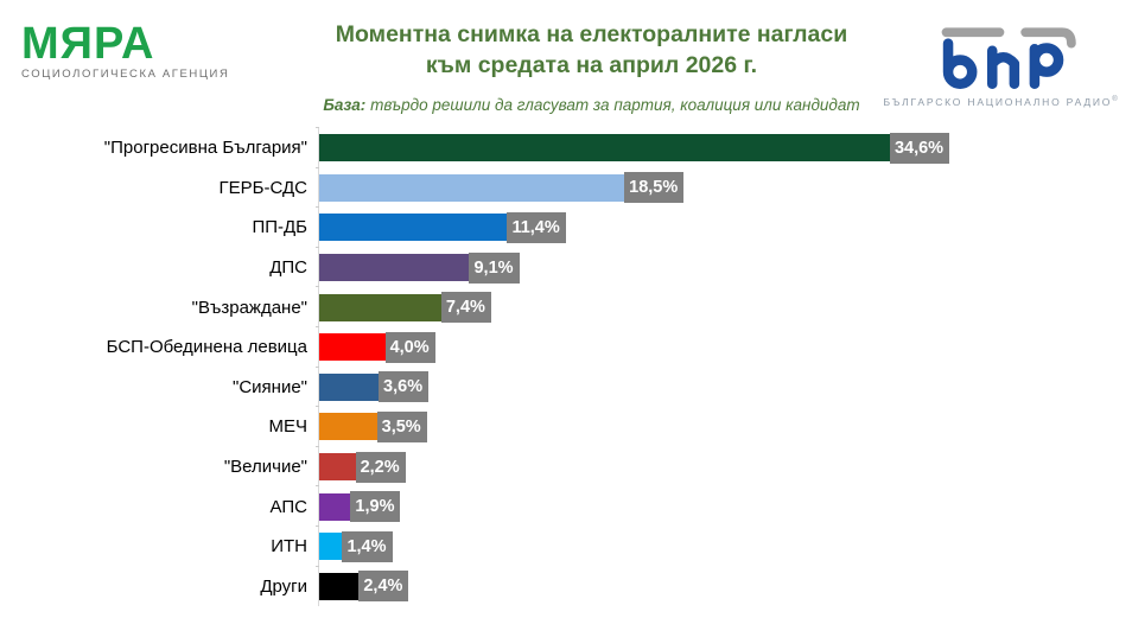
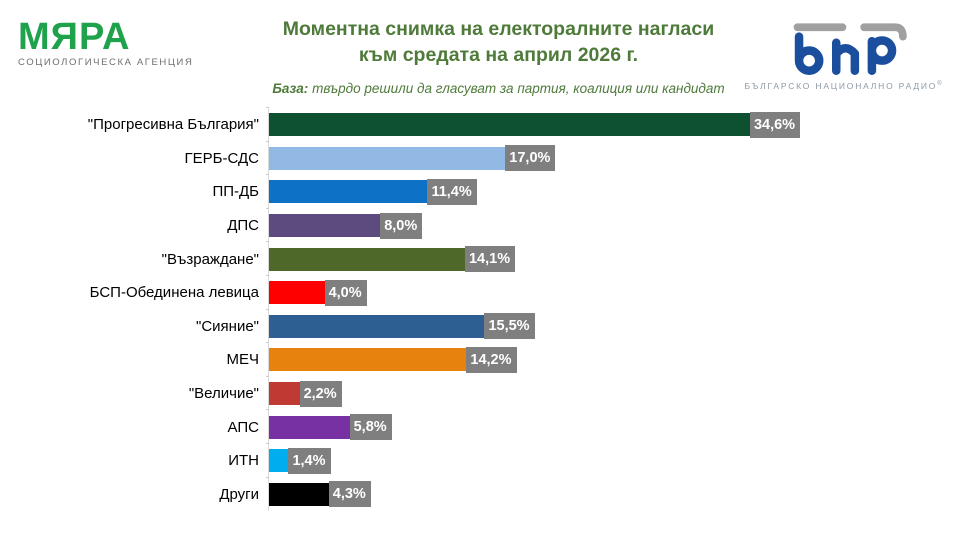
ГЕРБ-СДС: 18,5% -> 17,0%
ДПС: 9,1% -> 8,0%
"Възраждане": 7,4% -> 14,1%
"Сияние": 3,6% -> 15,5%
МЕЧ: 3,5% -> 14,2%
АПС: 1,9% -> 5,8%
Други: 2,4% -> 4,3%
